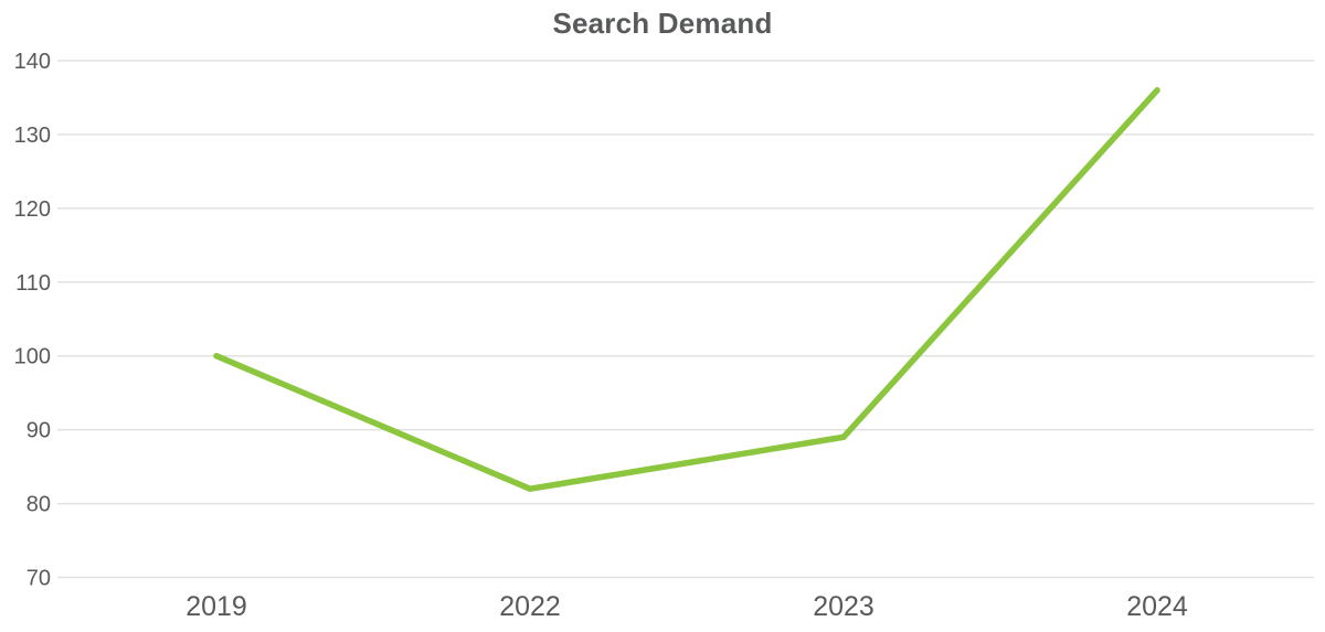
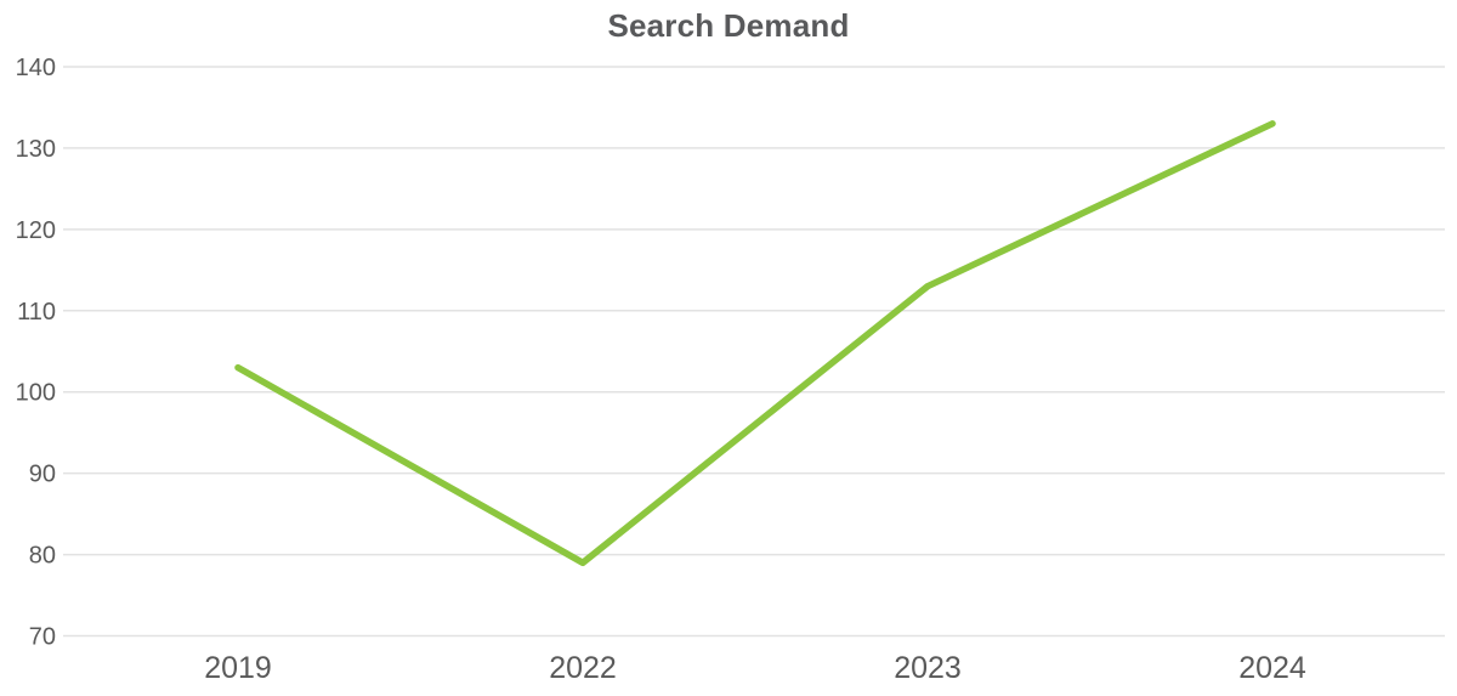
2019: 100 -> 103
2022: 82 -> 79
2023: 89 -> 113
2024: 136 -> 133
